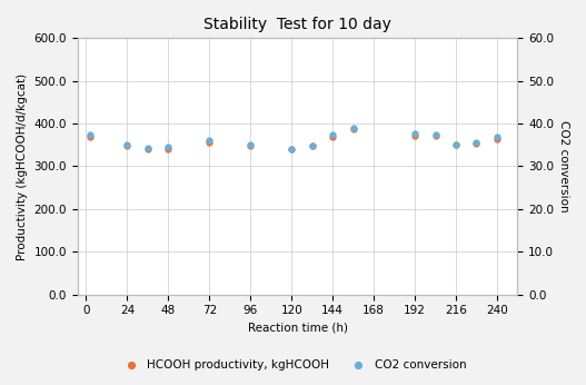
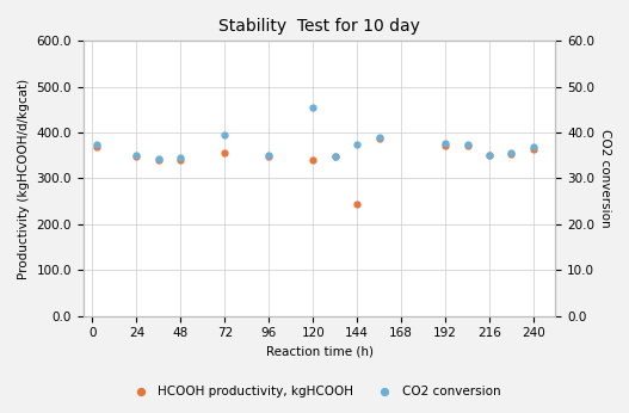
CO2 conversion/72: 36.2 -> 39.5
CO2 conversion/120: 34.0 -> 45.5
HCOOH productivity, kgHCOOH/144: 370 -> 245
